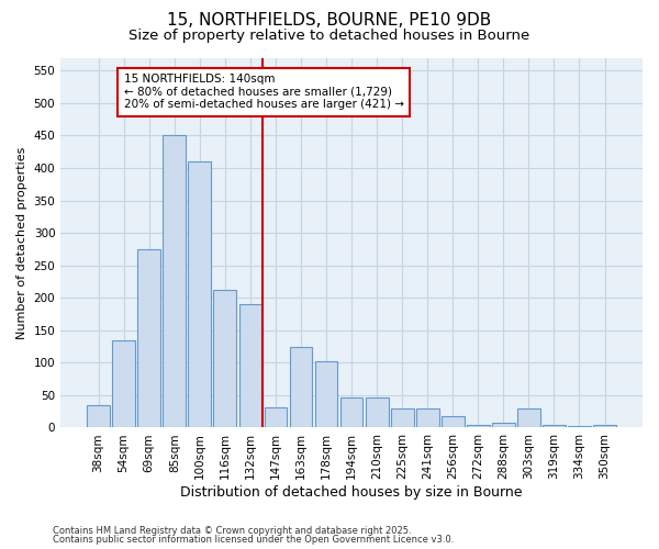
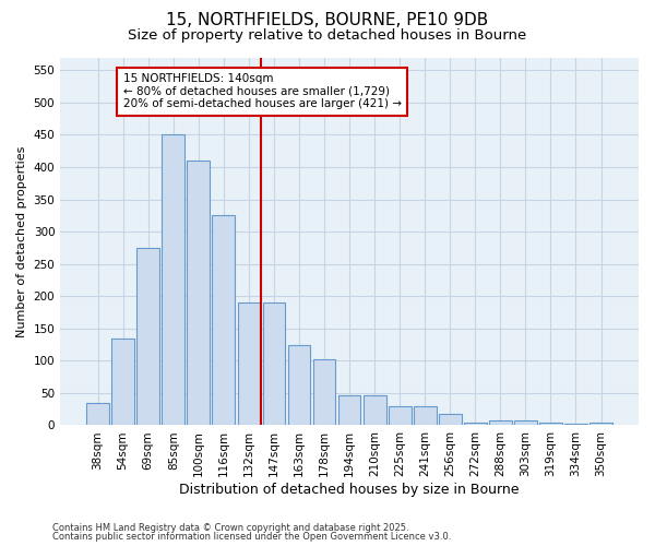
116sqm: 212 -> 325
147sqm: 32 -> 190
303sqm: 30 -> 8
